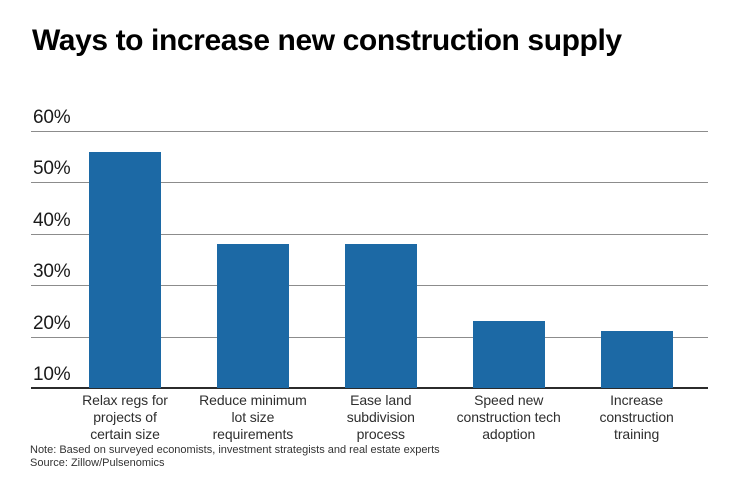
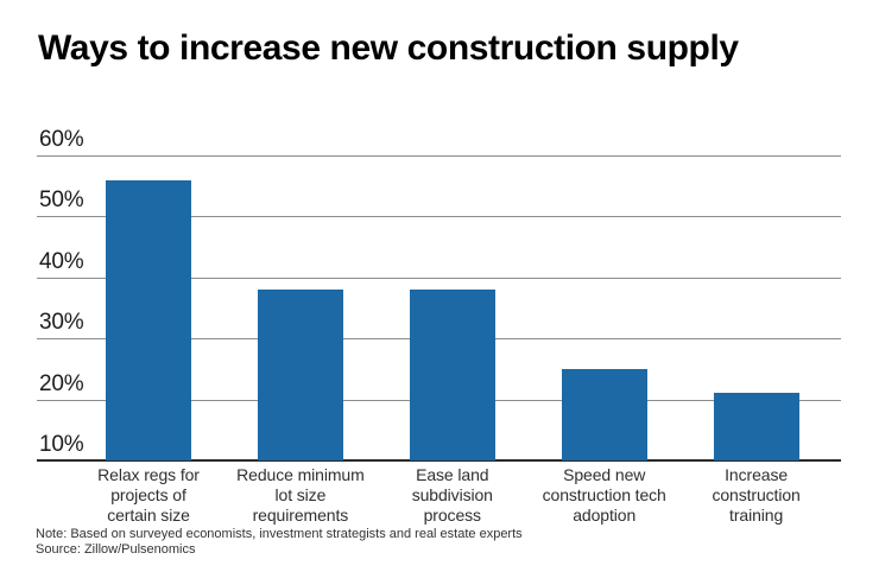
Speed new construction tech adoption: 23% -> 25%
